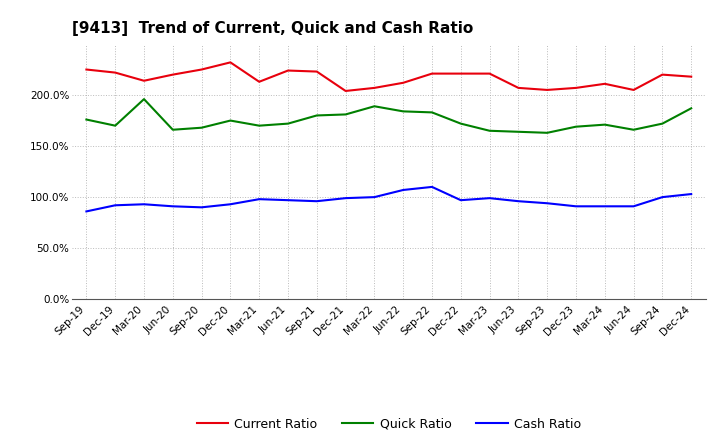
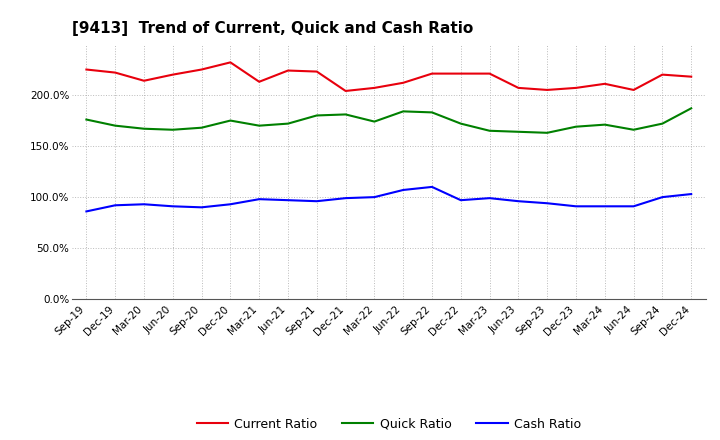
Quick Ratio/Mar-20: 196% -> 167%
Quick Ratio/Mar-22: 189% -> 174%
